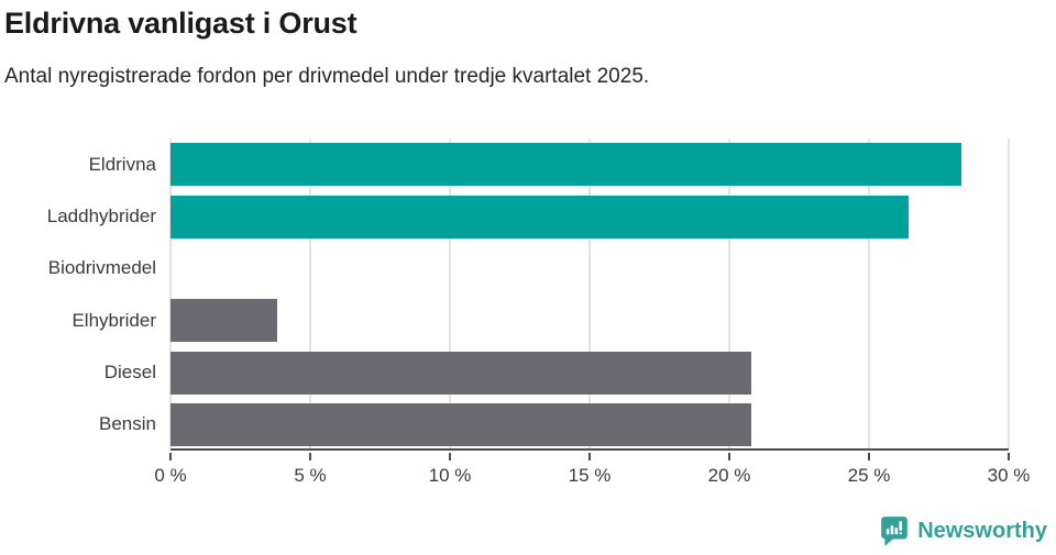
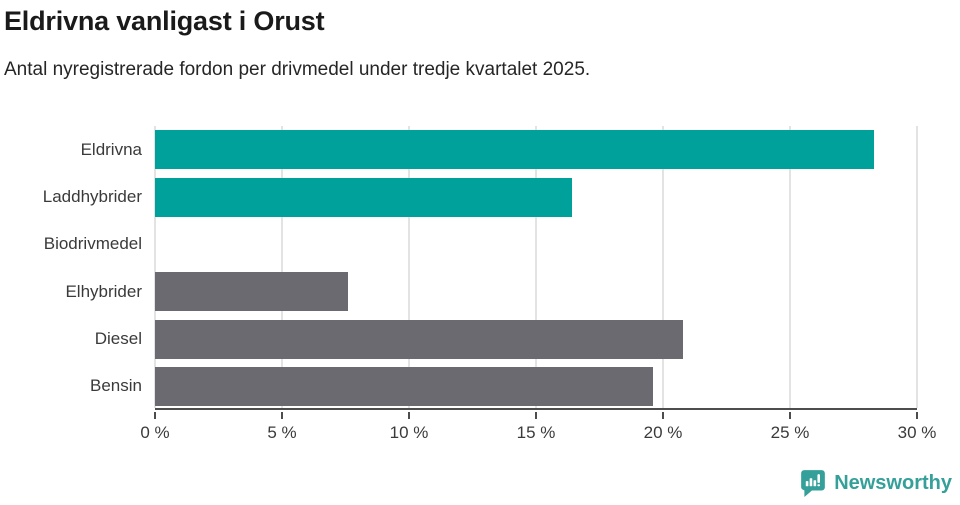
Laddhybrider: 26.4% -> 16.4%
Elhybrider: 3.8% -> 7.6%
Bensin: 20.8% -> 19.6%
